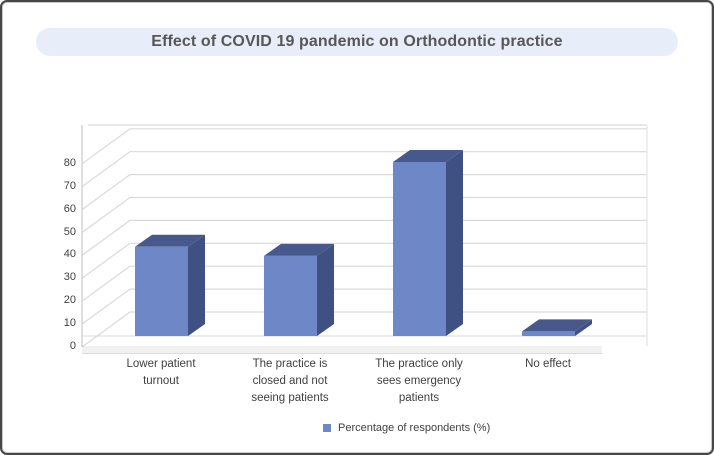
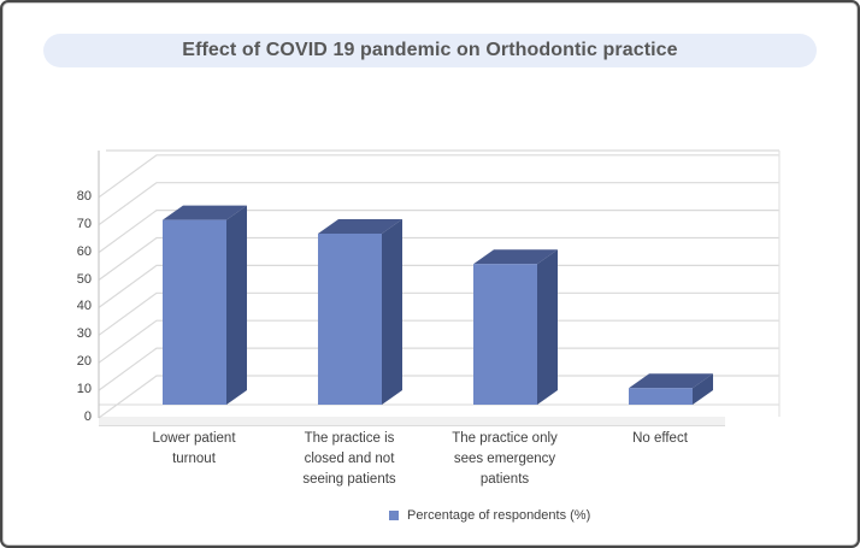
Lower patient turnout: 39 -> 67
The practice is closed and not seeing patients: 35 -> 62
The practice only sees emergency patients: 76 -> 51
No effect: 2 -> 6
